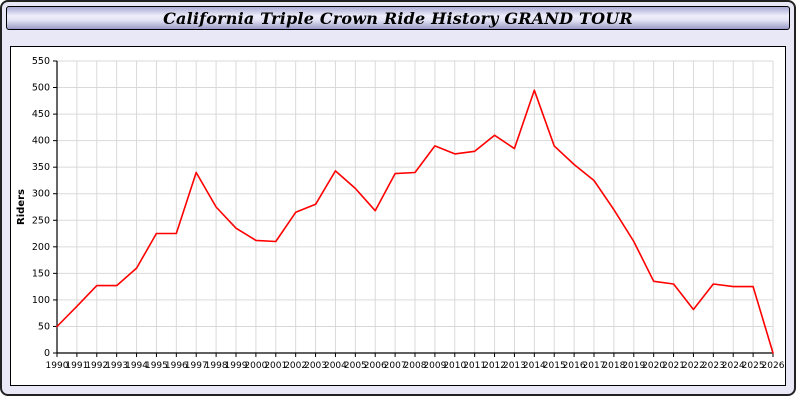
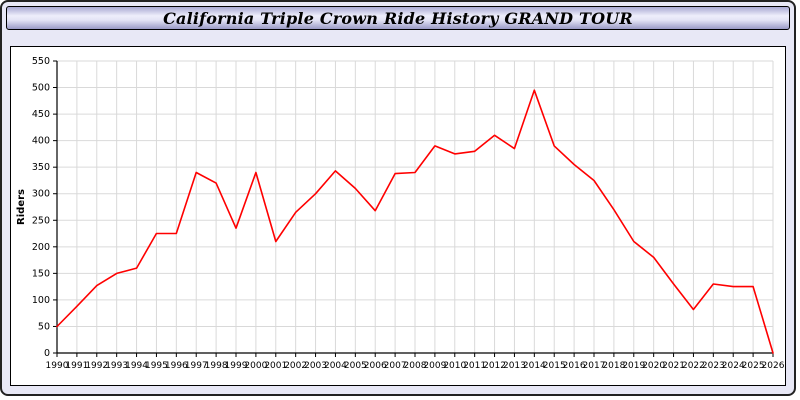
1993: 130 -> 150
1998: 280 -> 320
2000: 210 -> 340
2003: 280 -> 300
2020: 140 -> 180
